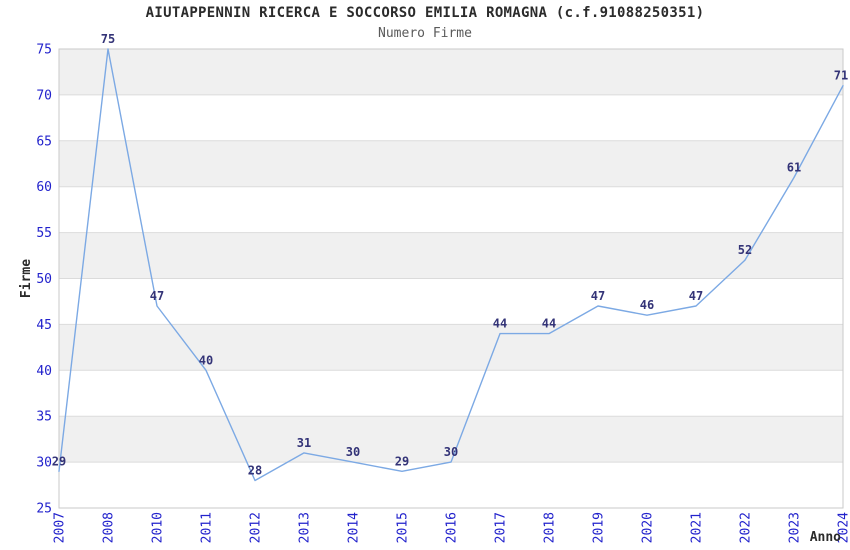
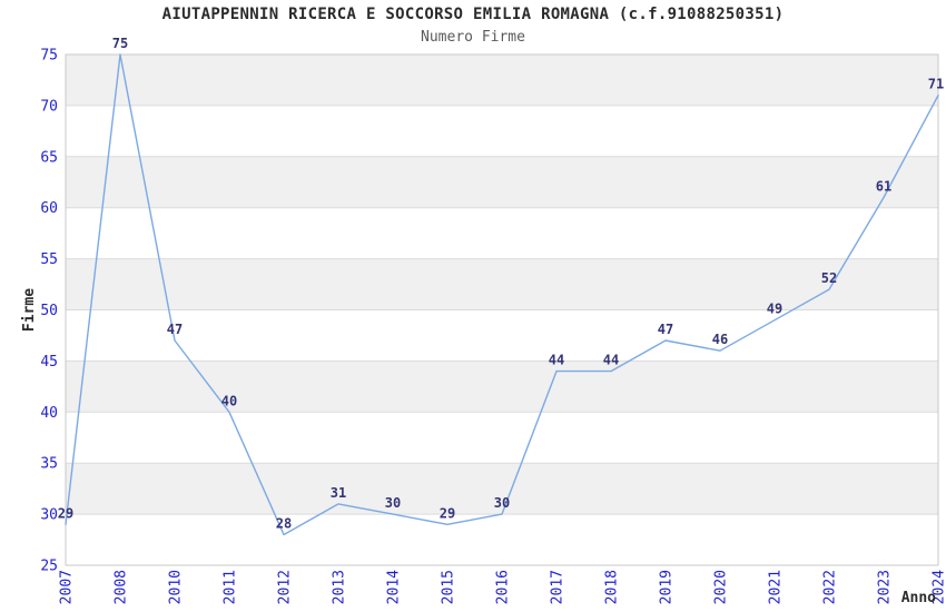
2021: 47 -> 49
